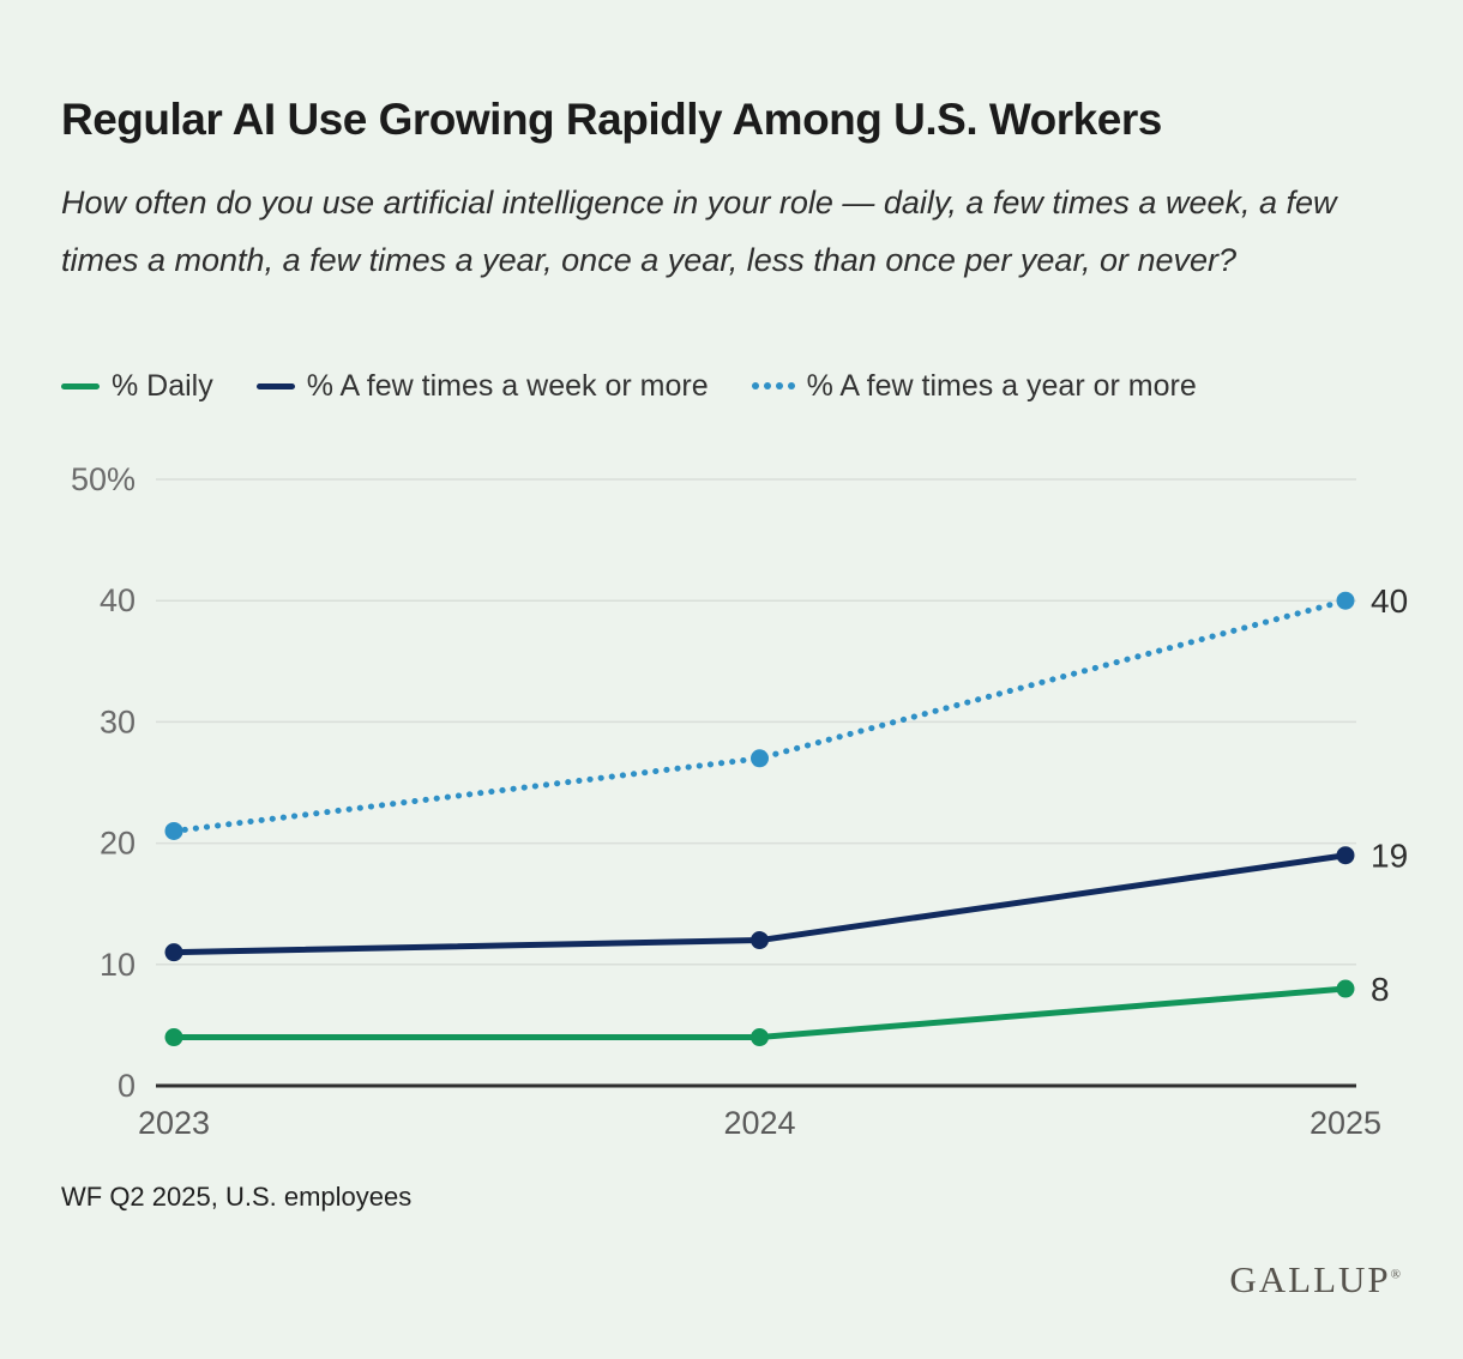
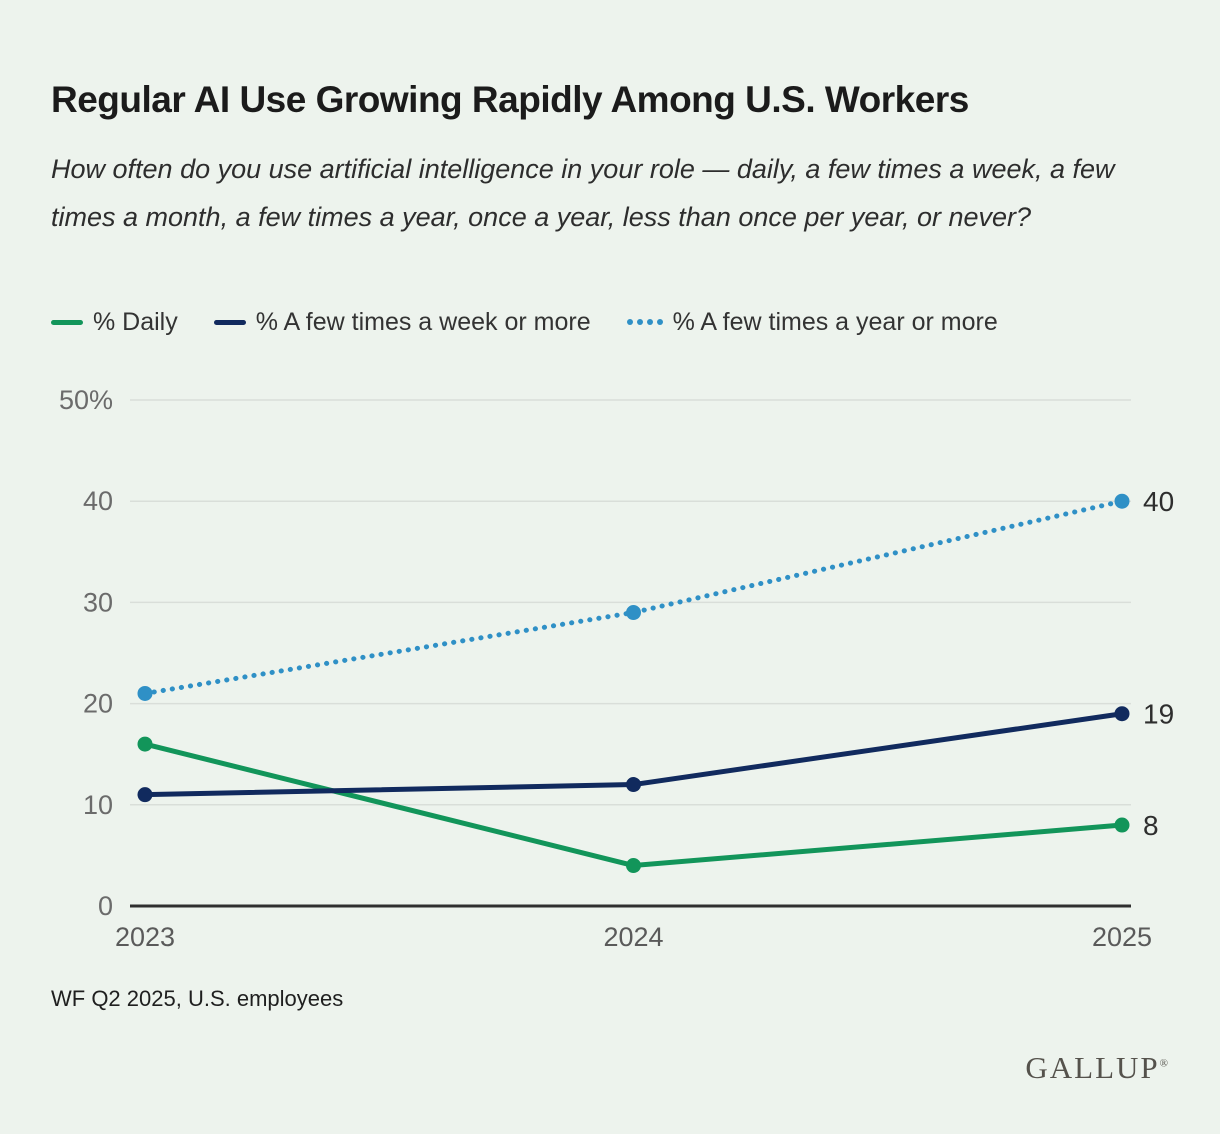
% Daily/2023: 4% -> 16%
% A few times a year or more/2024: 27% -> 29%
